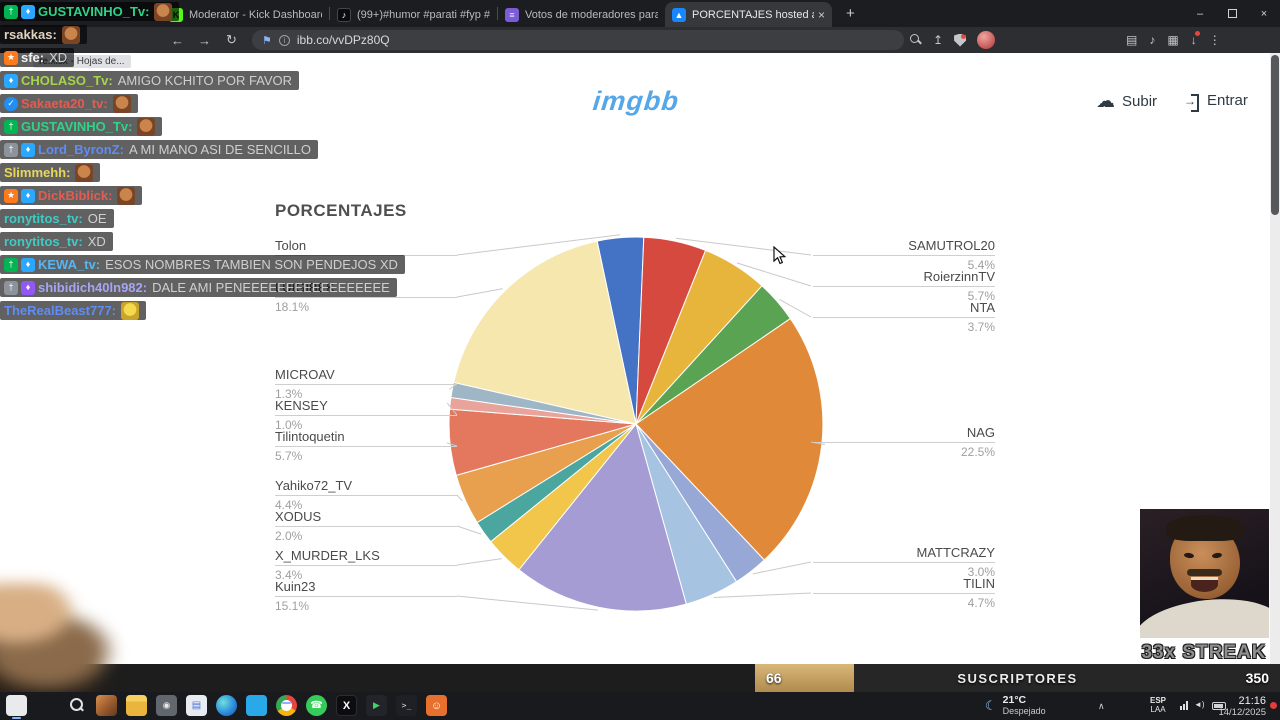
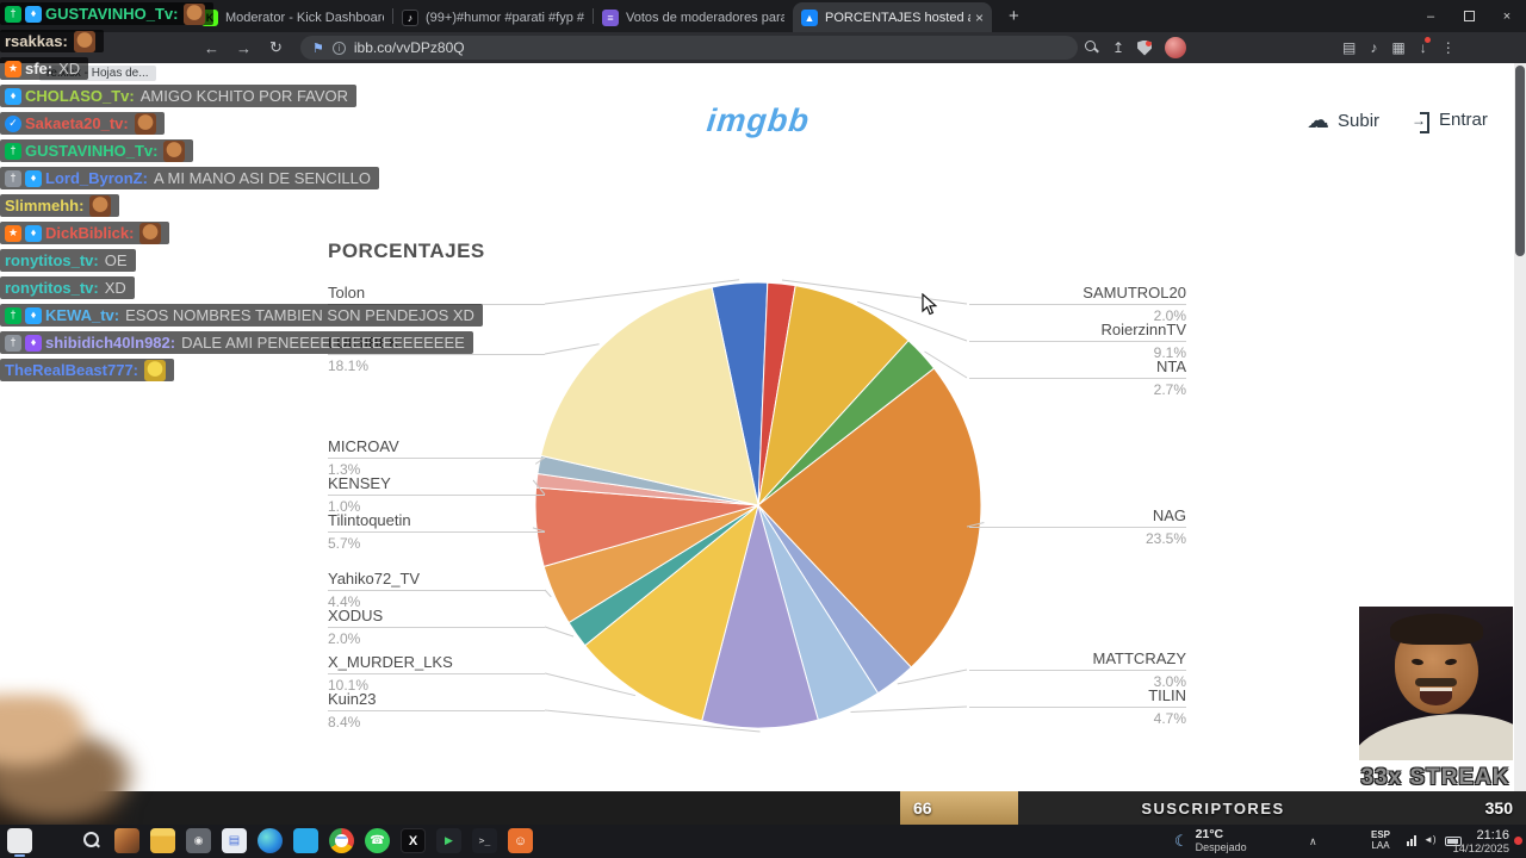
SAMUTROL20: 5.4% -> 2.0%
RoierzinnTV: 5.7% -> 9.1%
NTA: 3.7% -> 2.7%
NAG: 22.5% -> 23.5%
Kuin23: 15.1% -> 8.4%
X_MURDER_LKS: 3.4% -> 10.1%
